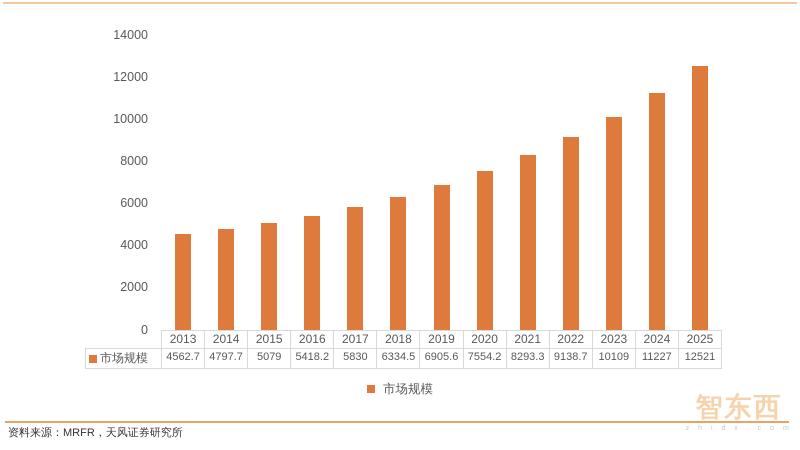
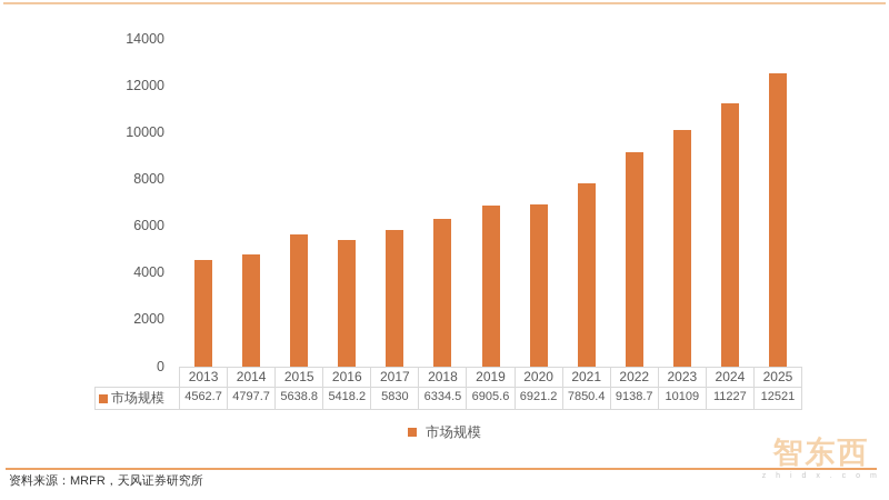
2015: 5079 -> 5638.8
2020: 7554.2 -> 6921.2
2021: 8293.3 -> 7850.4
